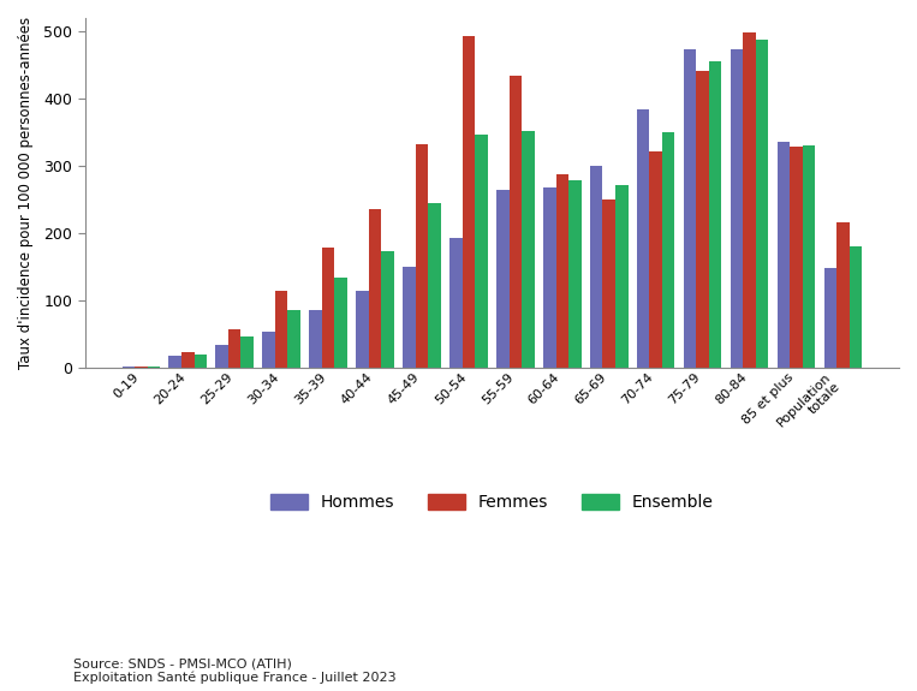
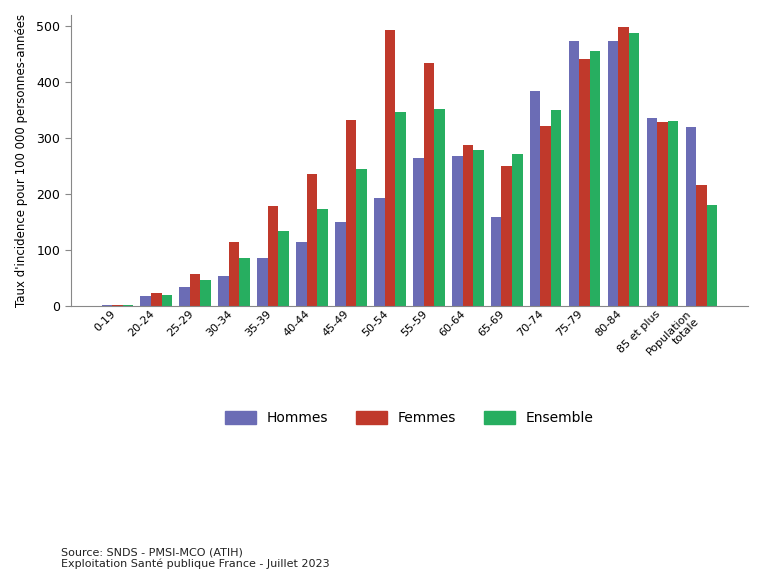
Hommes/65-69: 300 -> 158
Hommes/Population totale: 148 -> 320
